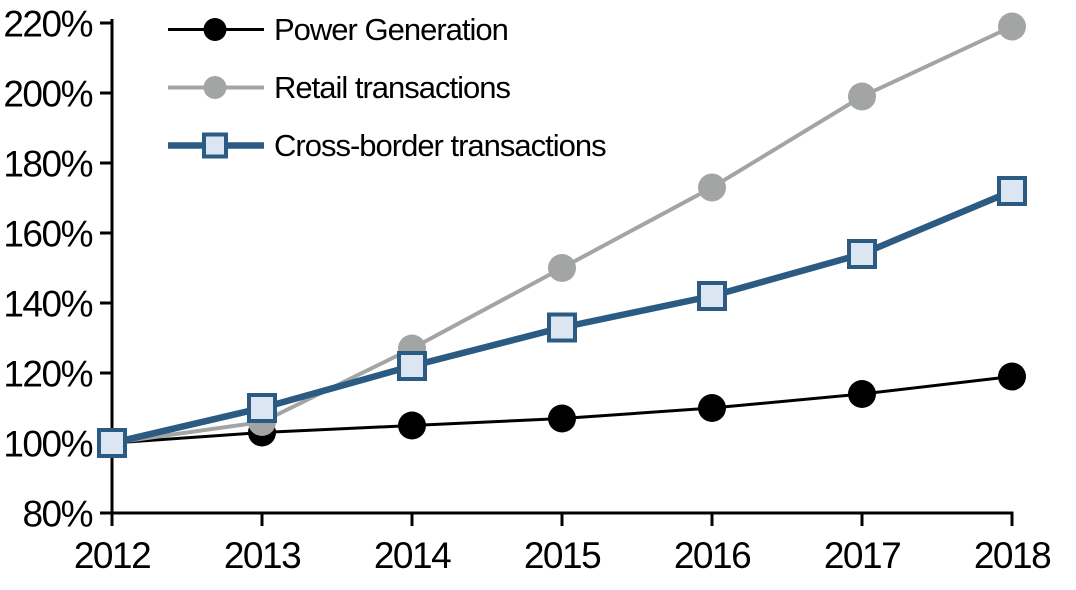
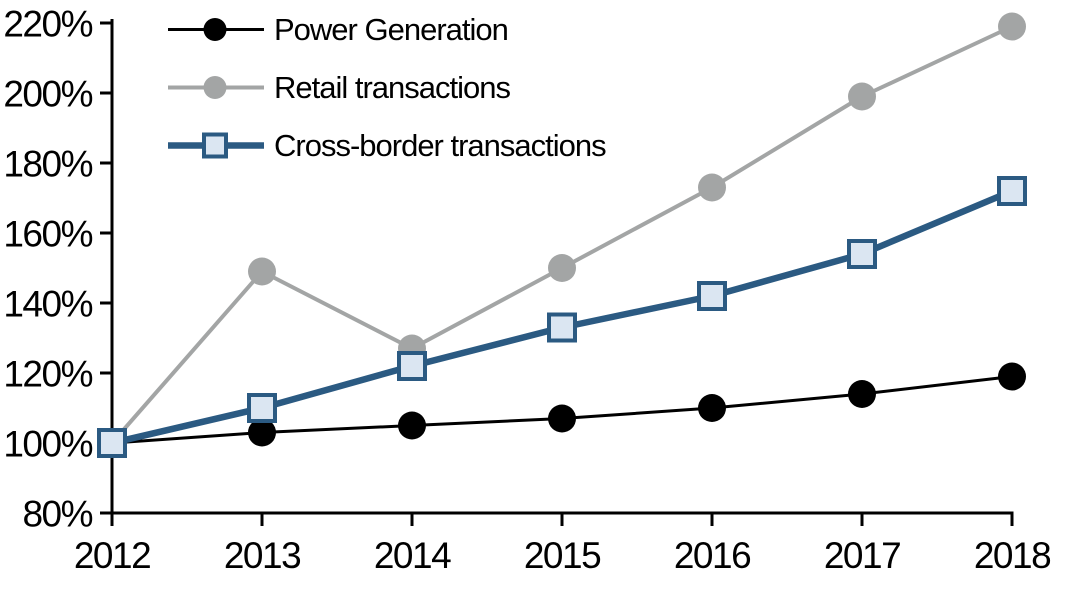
Retail transactions/2013: 106% -> 149%
